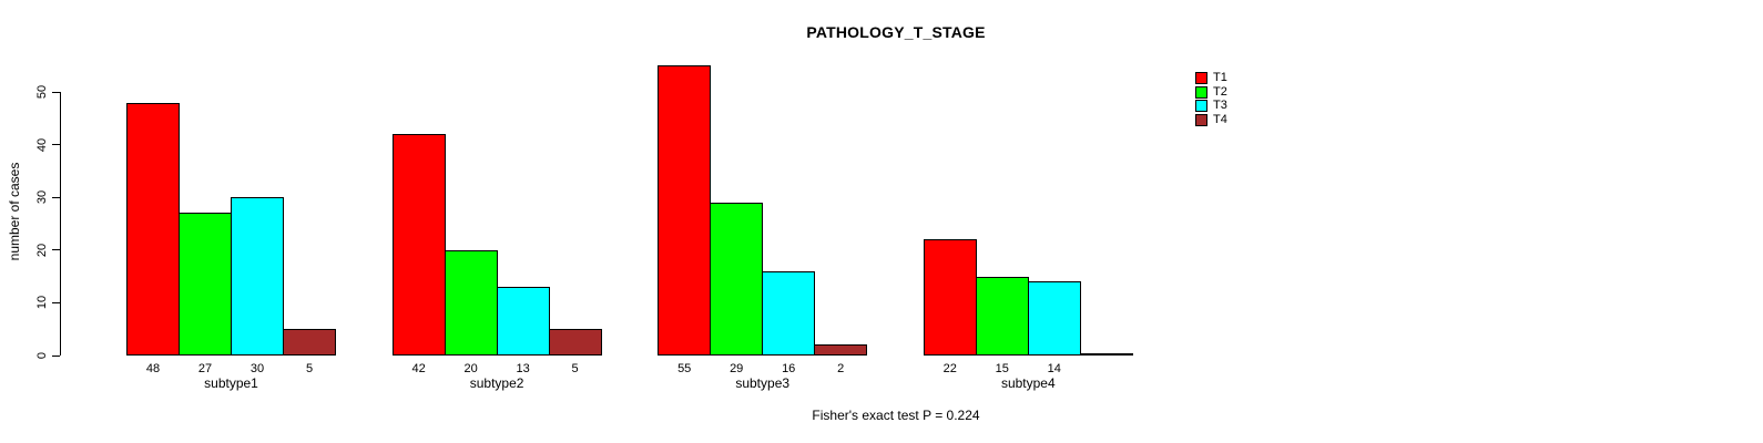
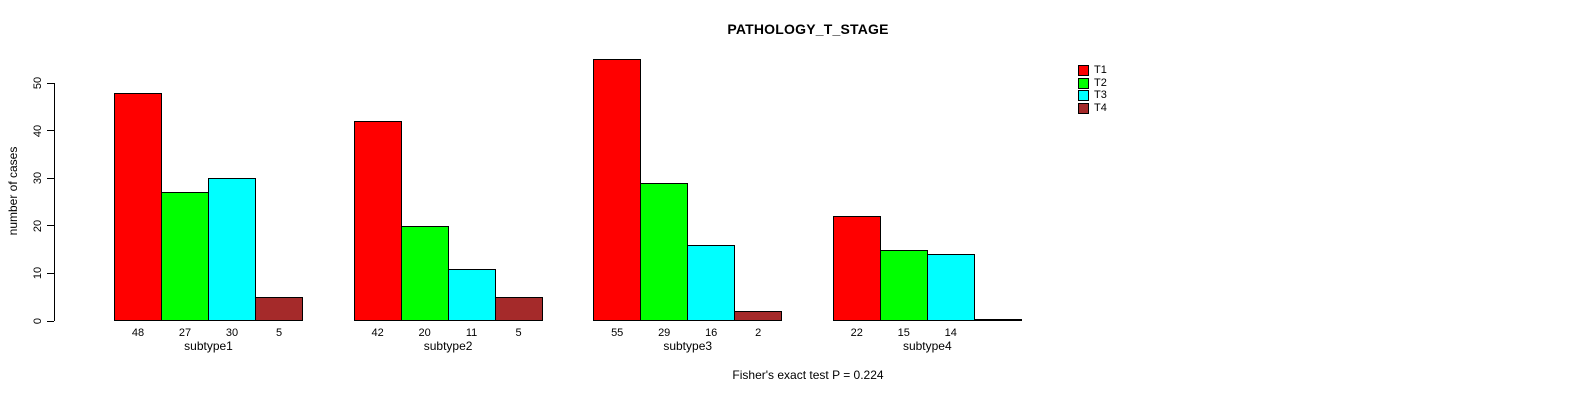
T3/subtype2: 13 -> 11
